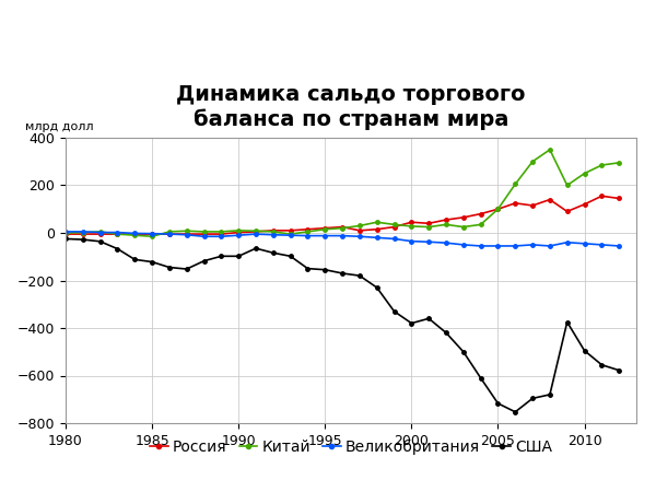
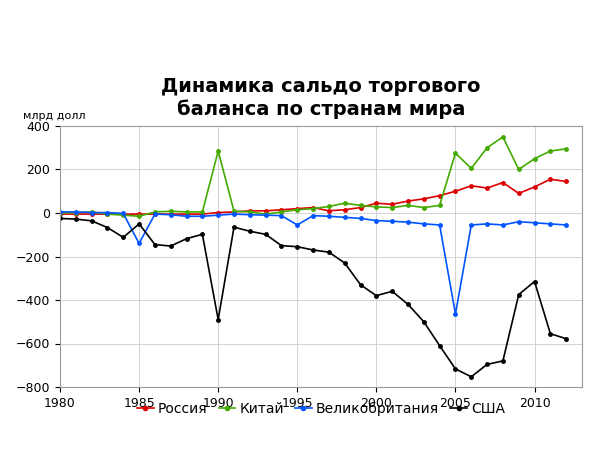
Великобритания/1985: -3 -> -140
США/1985: -122 -> -50
Китай/1990: 10 -> 285
США/1990: -98 -> -490
Великобритания/1995: -12 -> -55
Китай/2005: 100 -> 275
Великобритания/2005: -55 -> -465
США/2010: -495 -> -315
